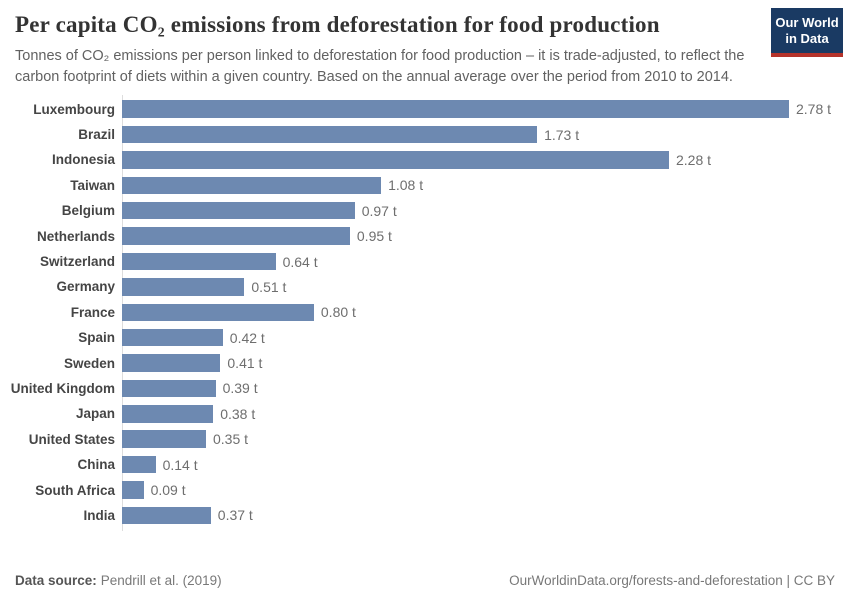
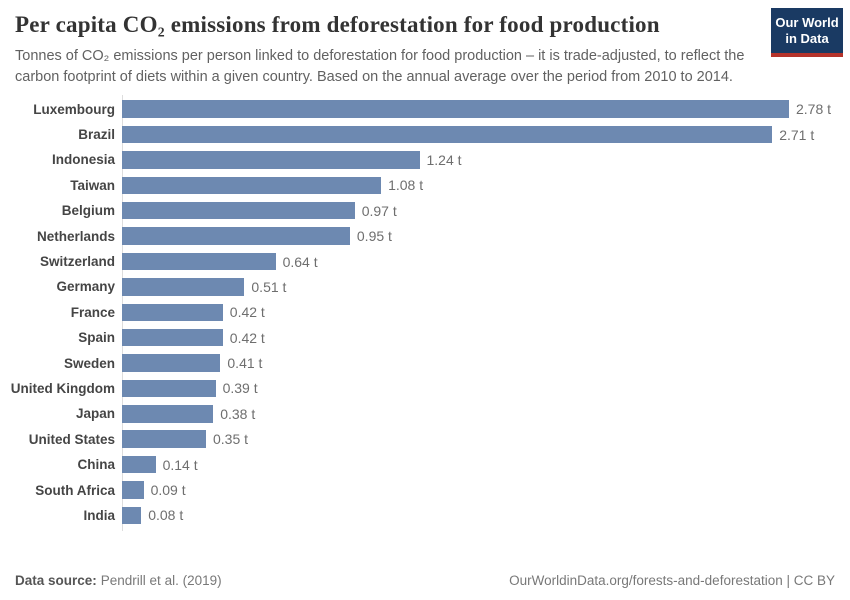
Brazil: 1.73 -> 2.71
Indonesia: 2.28 -> 1.24
France: 0.80 -> 0.42
India: 0.37 -> 0.08
